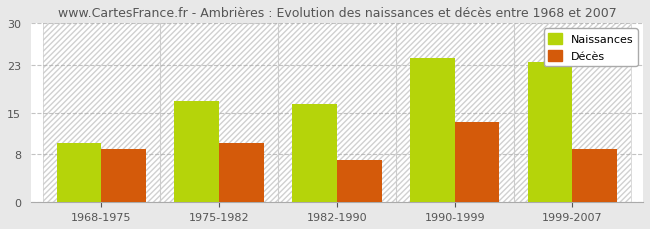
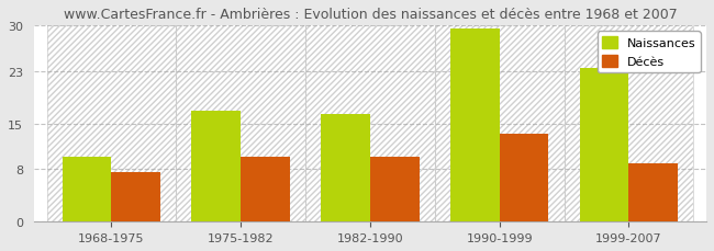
Décès/1968-1975: 9.0 -> 7.5
Décès/1982-1990: 7.0 -> 10.0
Naissances/1990-1999: 24.2 -> 29.5
